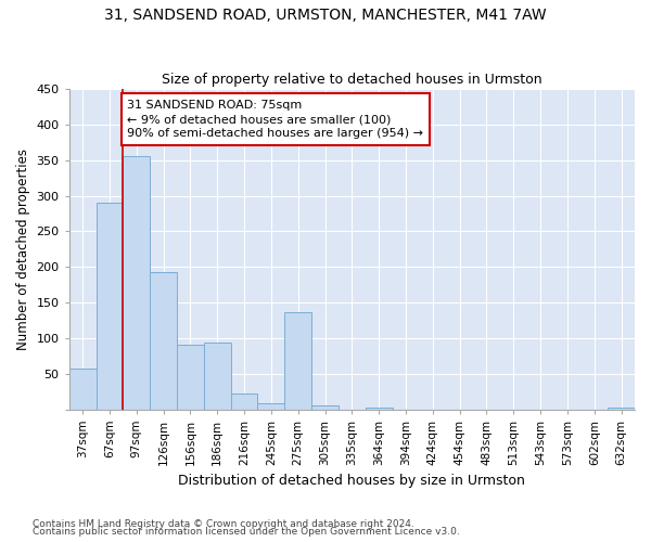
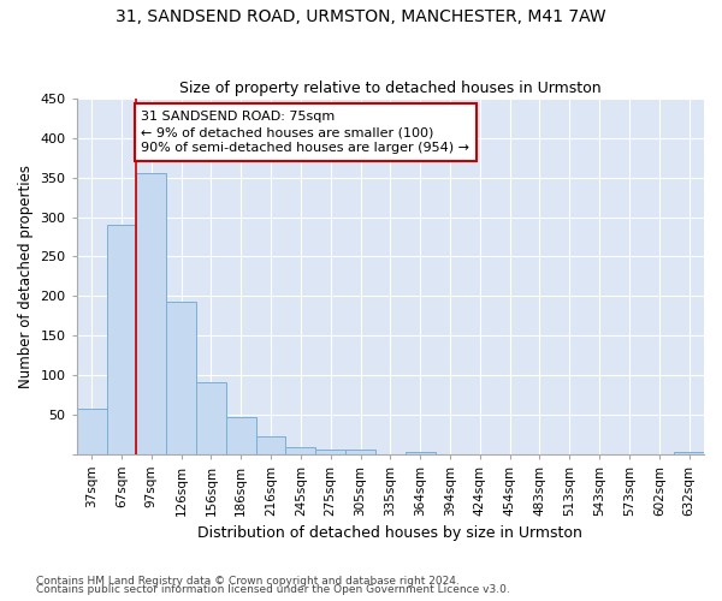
186sqm: 94 -> 46
275sqm: 136 -> 5
